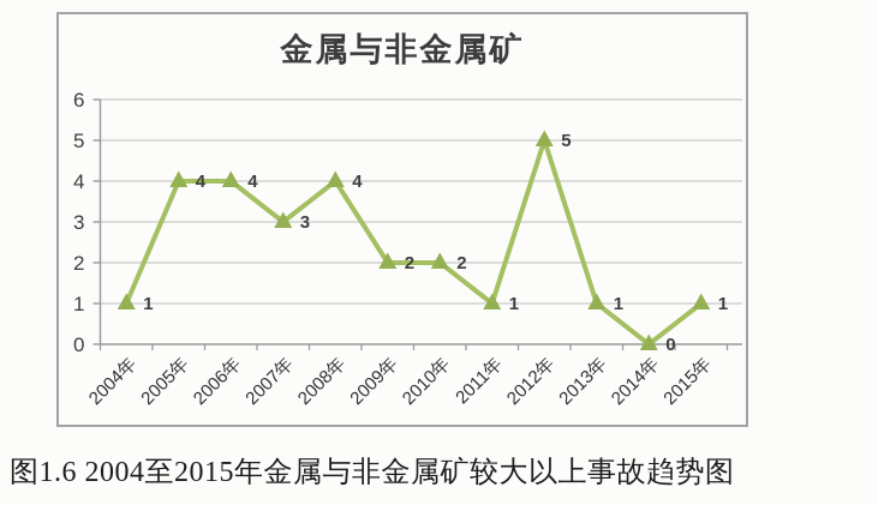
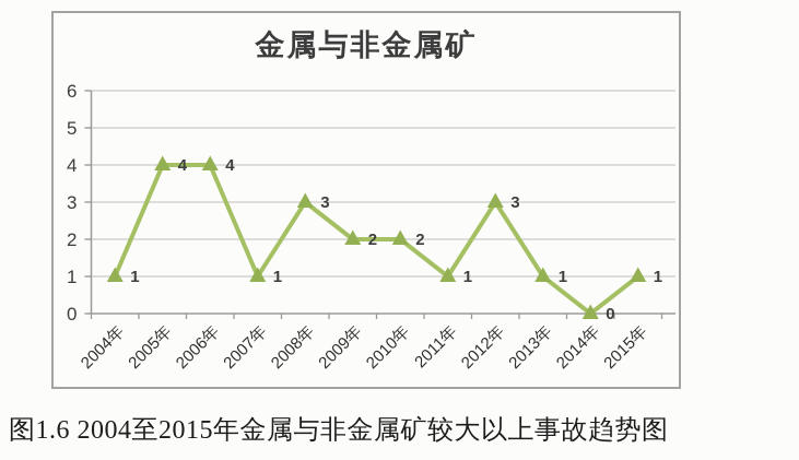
2007年: 3 -> 1
2008年: 4 -> 3
2012年: 5 -> 3
